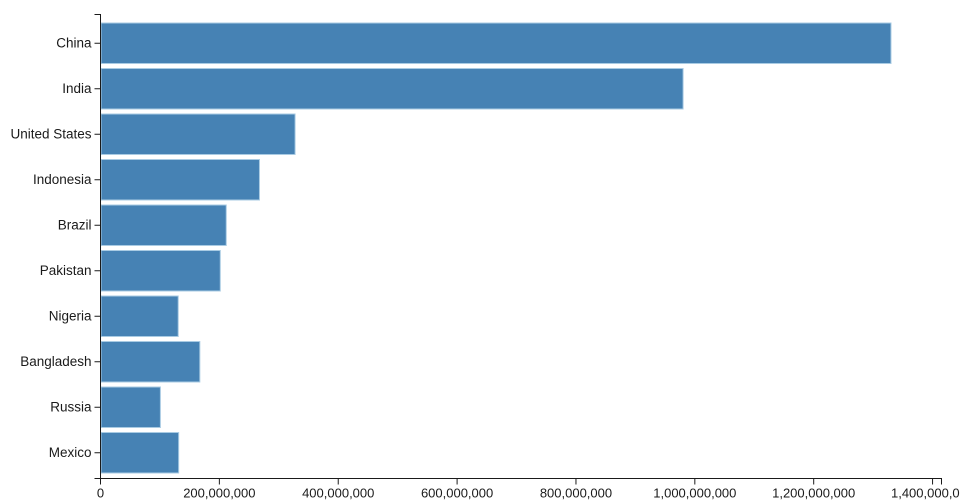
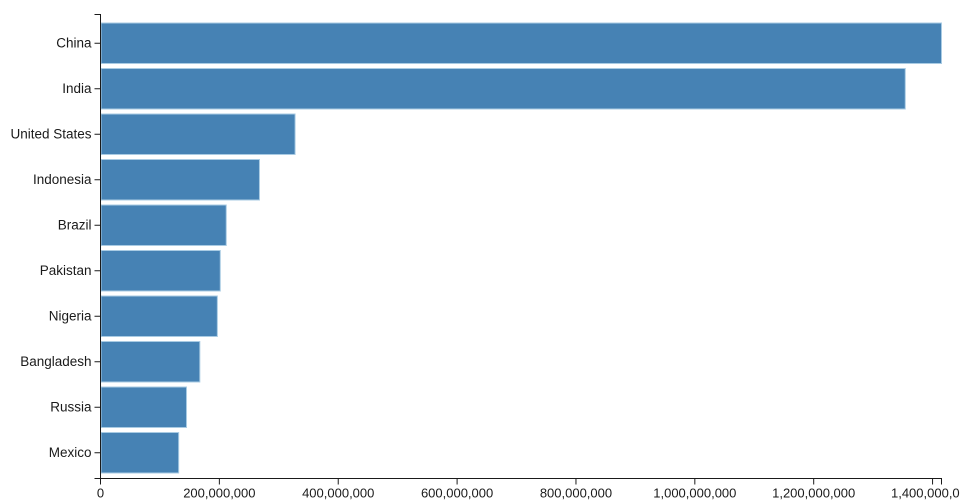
China: 1330000000 -> 1420000000
India: 980000000 -> 1350000000
Nigeria: 130000000 -> 200000000
Russia: 100000000 -> 140000000
